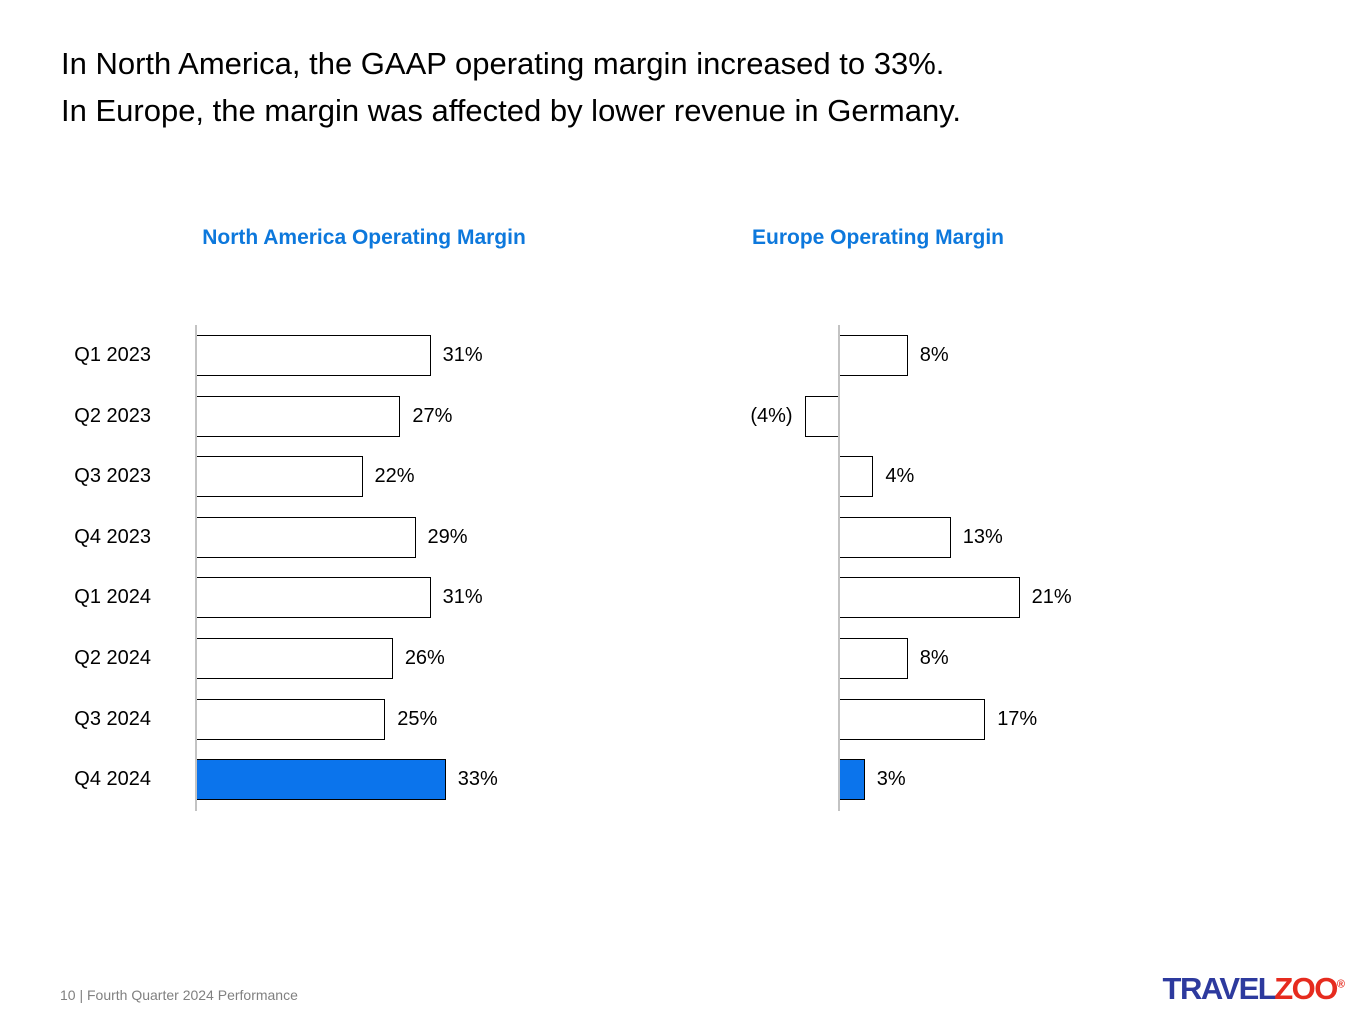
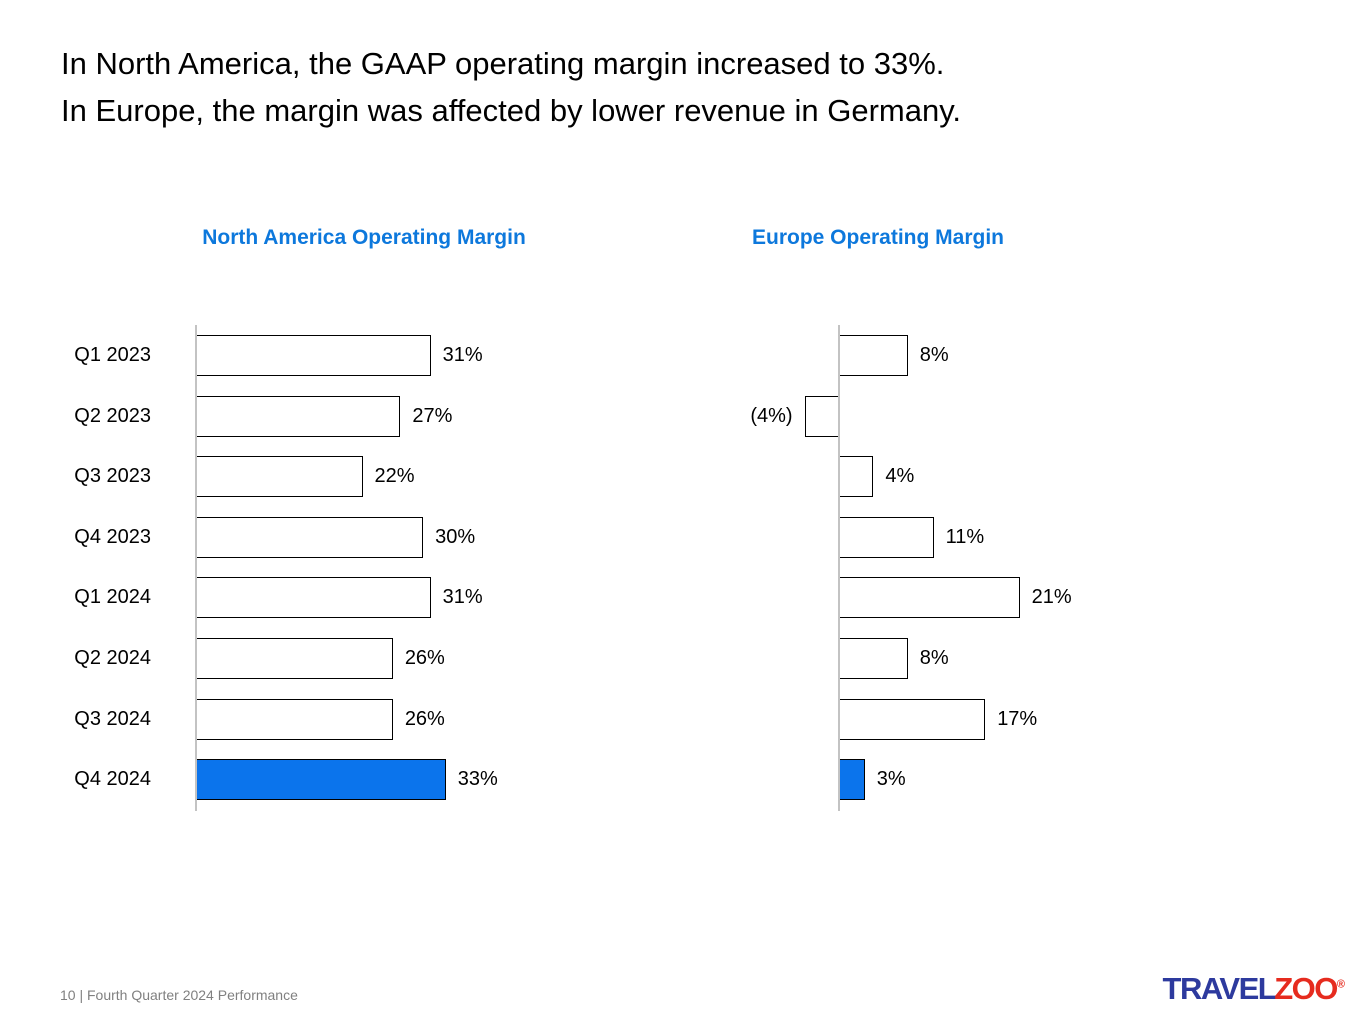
North America Operating Margin/Q4 2023: 29% -> 30%
North America Operating Margin/Q3 2024: 25% -> 26%
Europe Operating Margin/Q4 2023: 13% -> 11%
